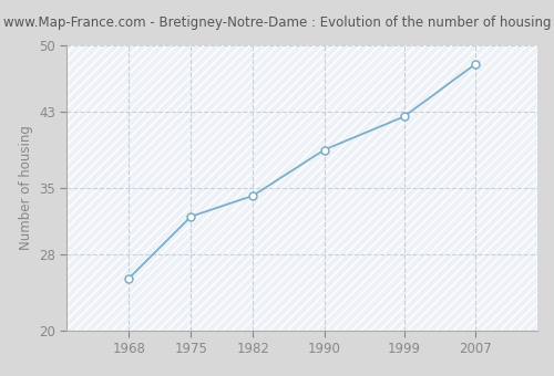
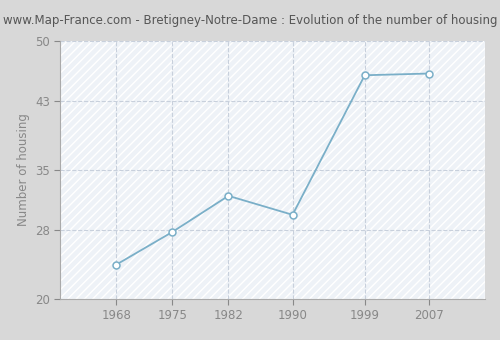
1968: 25.5 -> 24.0
1975: 32.0 -> 27.8
1982: 34.2 -> 32.0
1990: 39.0 -> 29.8
1999: 42.5 -> 46.0
2007: 48.0 -> 46.2
